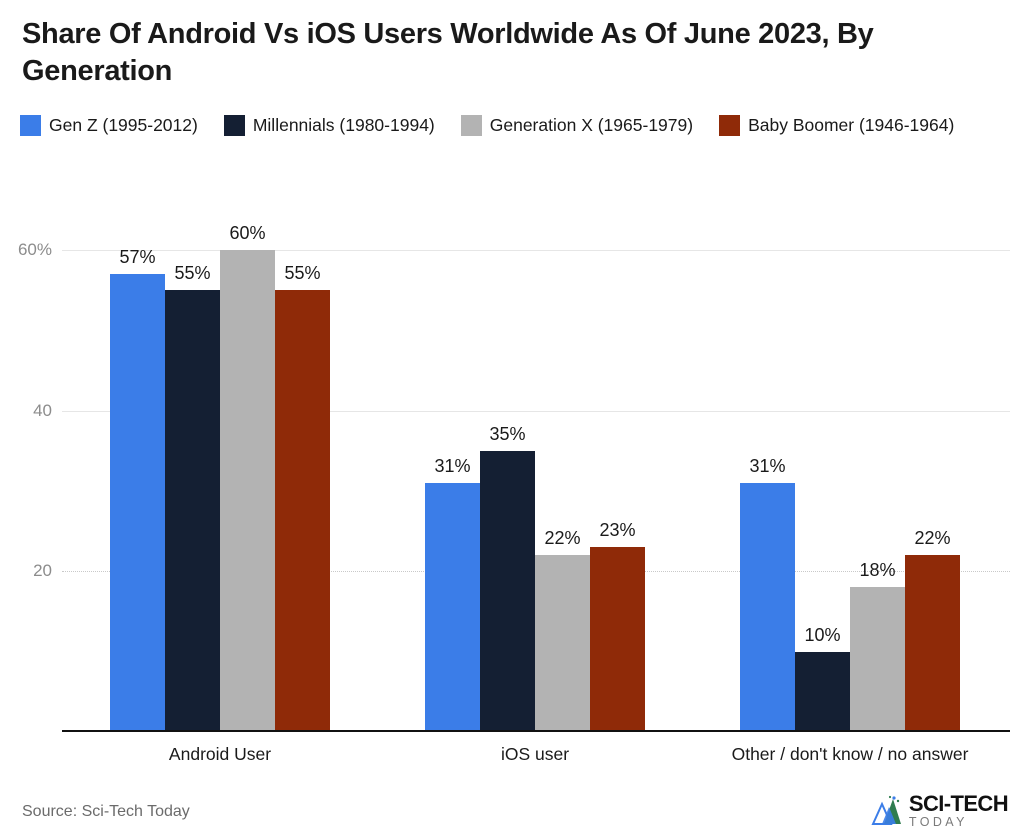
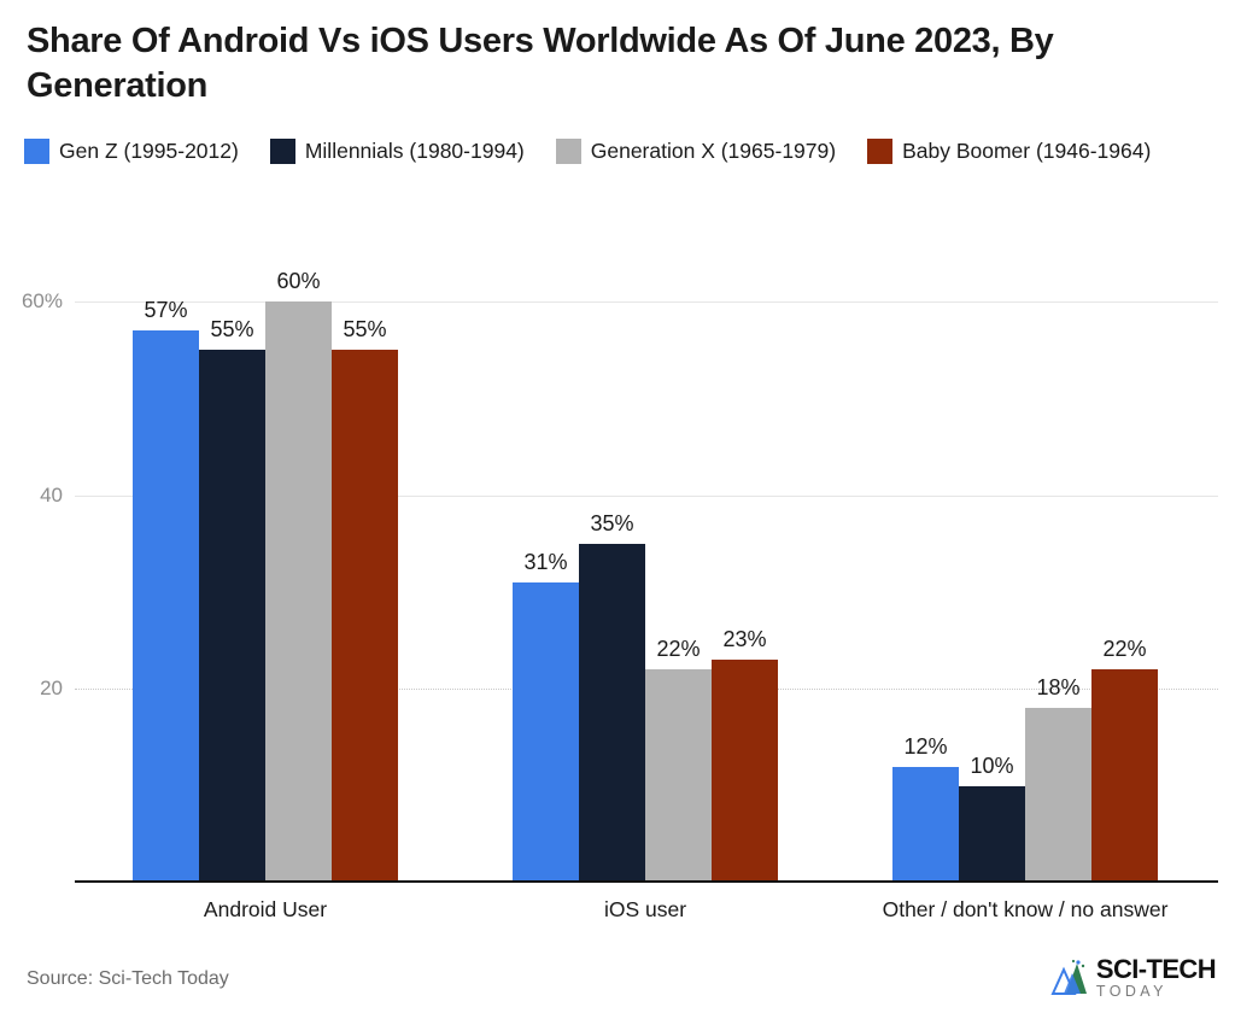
Gen Z (1995-2012)/Other / don't know / no answer: 31% -> 12%
